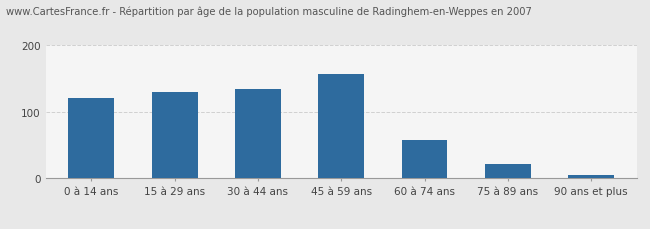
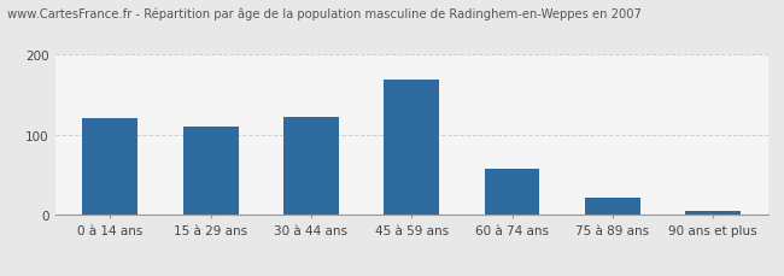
15 à 29 ans: 130 -> 110
30 à 44 ans: 134 -> 122
45 à 59 ans: 156 -> 168
